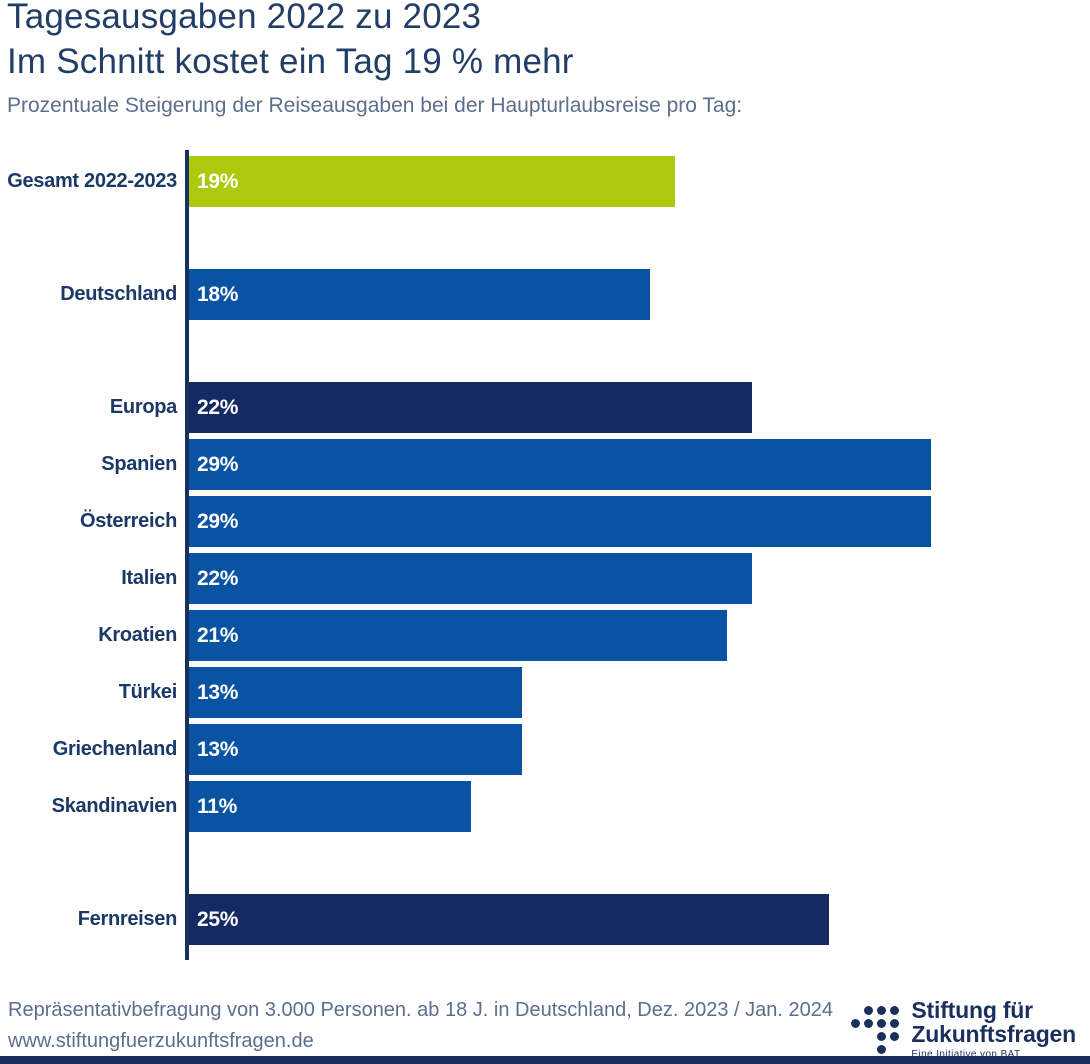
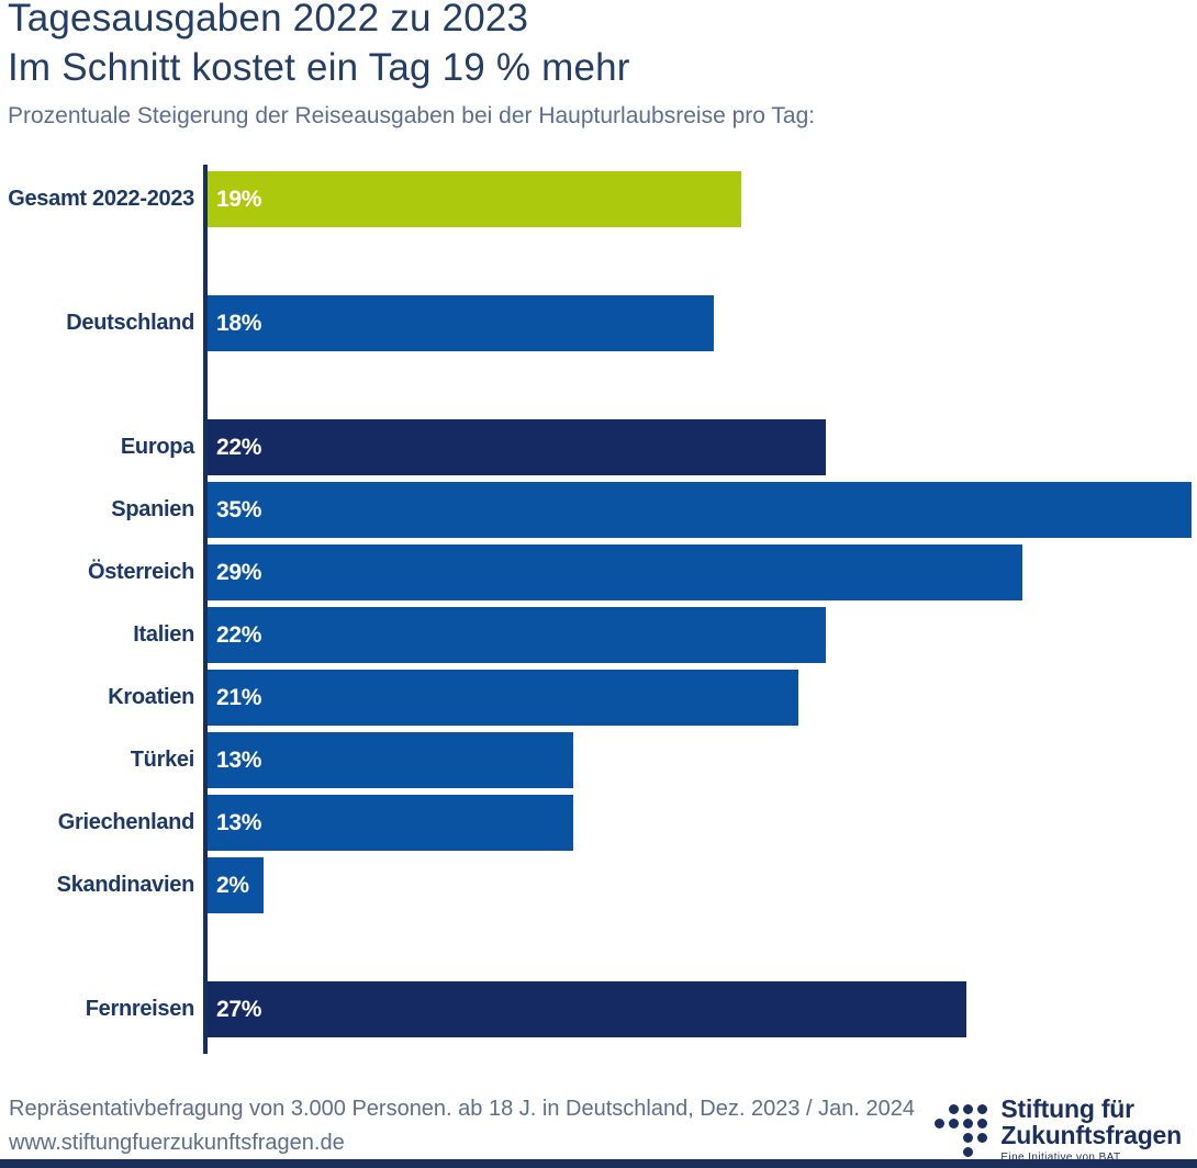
Spanien: 29% -> 35%
Skandinavien: 11% -> 2%
Fernreisen: 25% -> 27%
